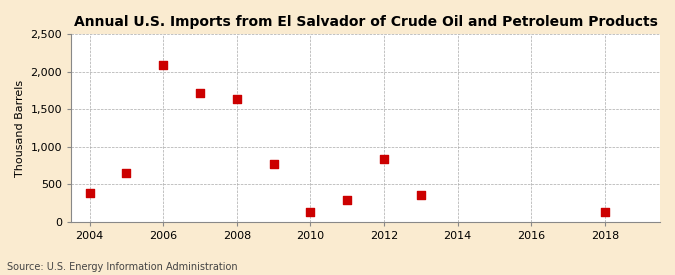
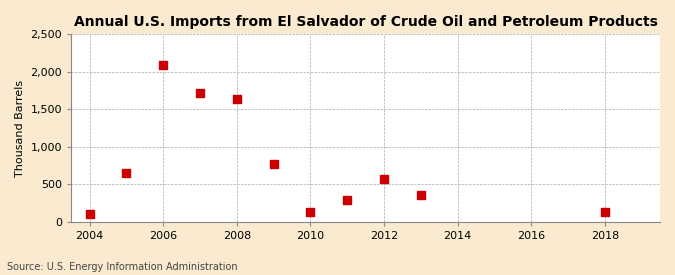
2004: 380 -> 100
2012: 840 -> 580
